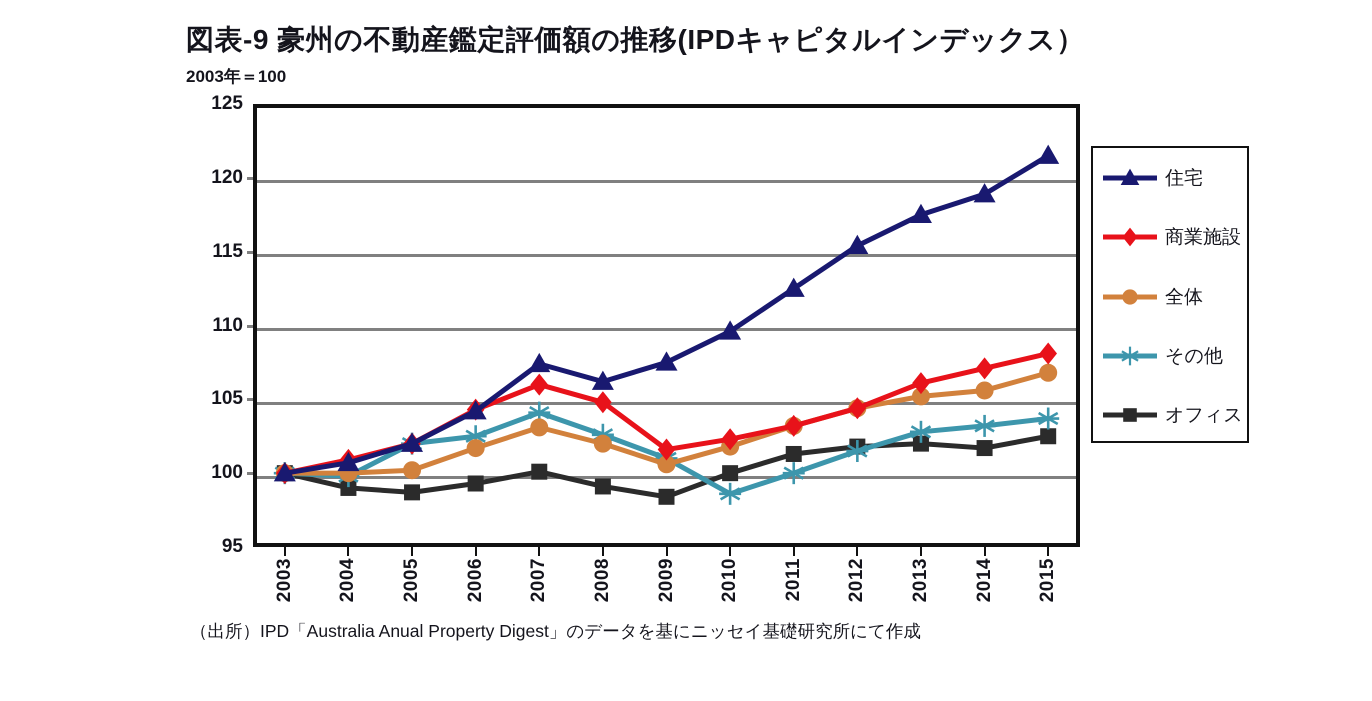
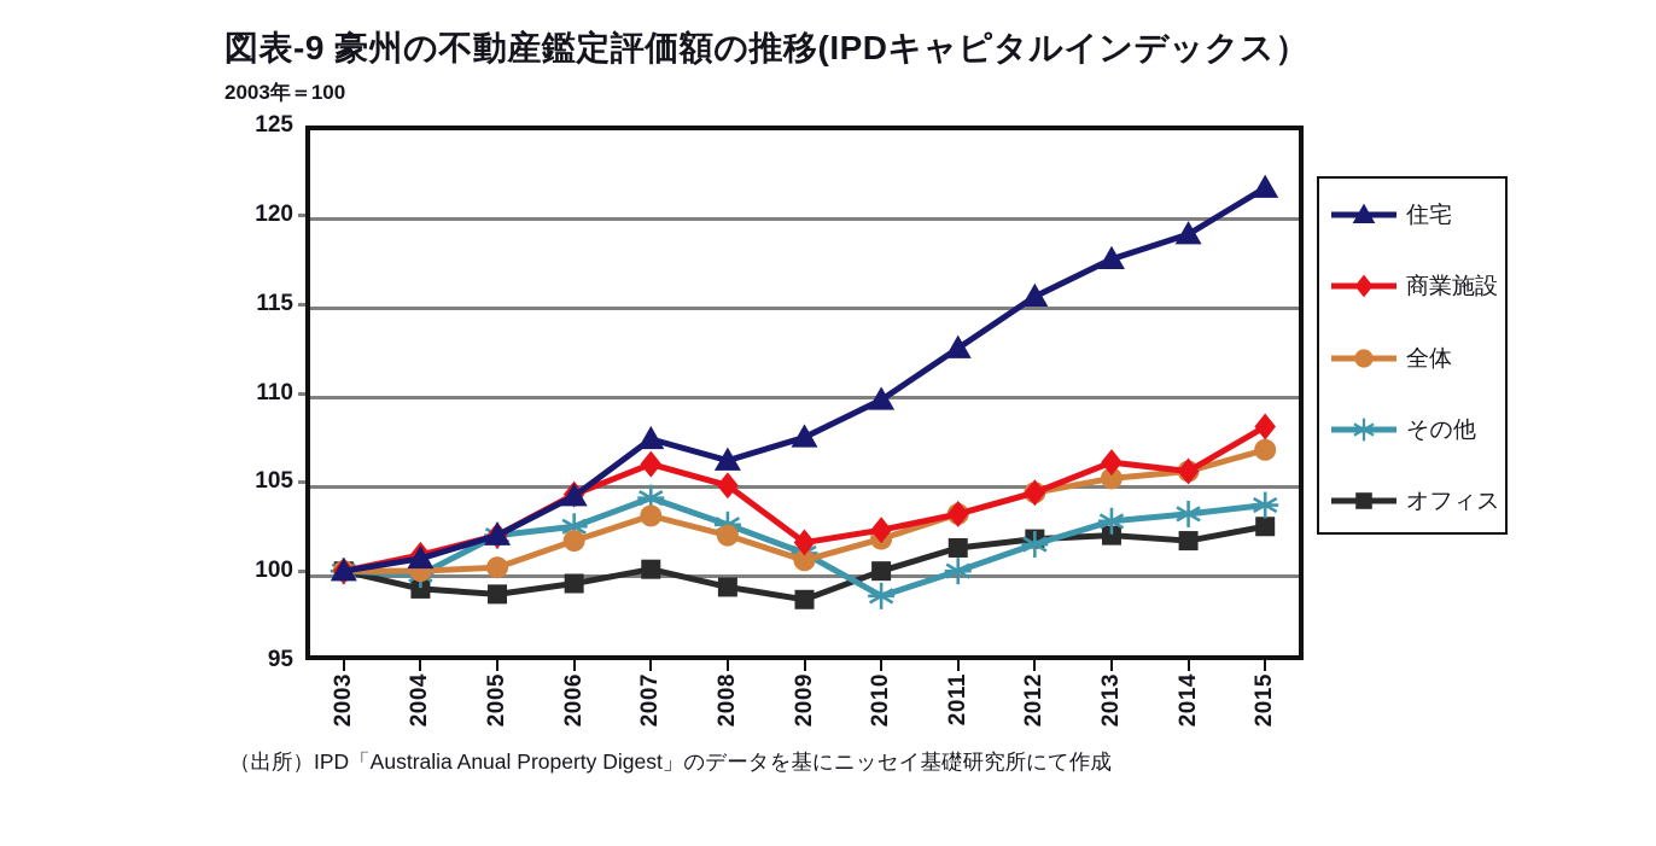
商業施設/2014: 107.1 -> 105.6
